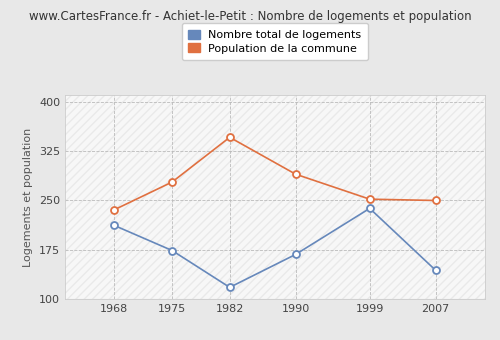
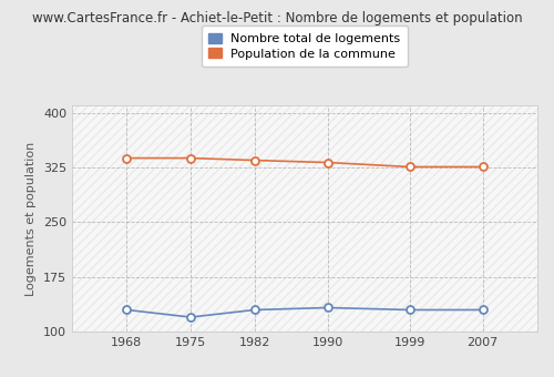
Nombre total de logements/1968: 212 -> 130
Population de la commune/1968: 236 -> 338
Nombre total de logements/1975: 174 -> 120
Population de la commune/1975: 278 -> 338
Nombre total de logements/1982: 118 -> 130
Population de la commune/1982: 346 -> 335
Nombre total de logements/1990: 168 -> 133
Population de la commune/1990: 290 -> 332
Nombre total de logements/1999: 238 -> 130
Population de la commune/1999: 252 -> 326
Nombre total de logements/2007: 144 -> 130
Population de la commune/2007: 250 -> 326
